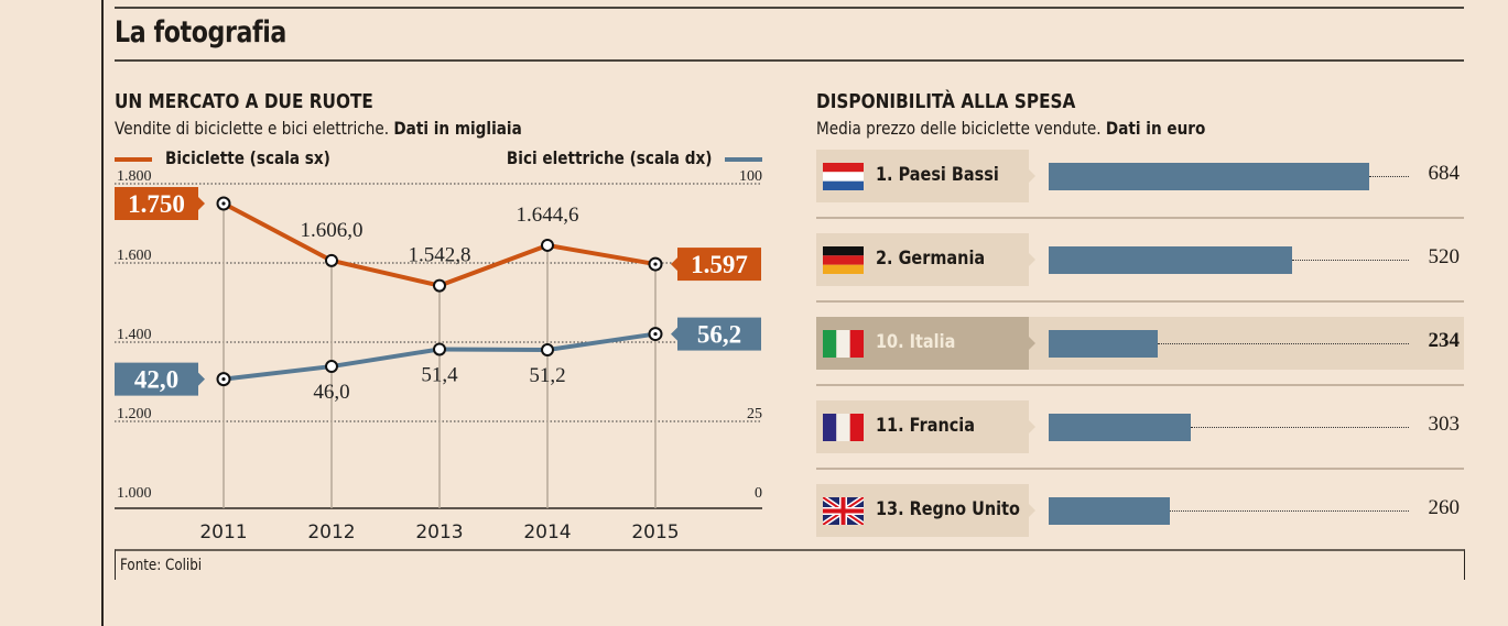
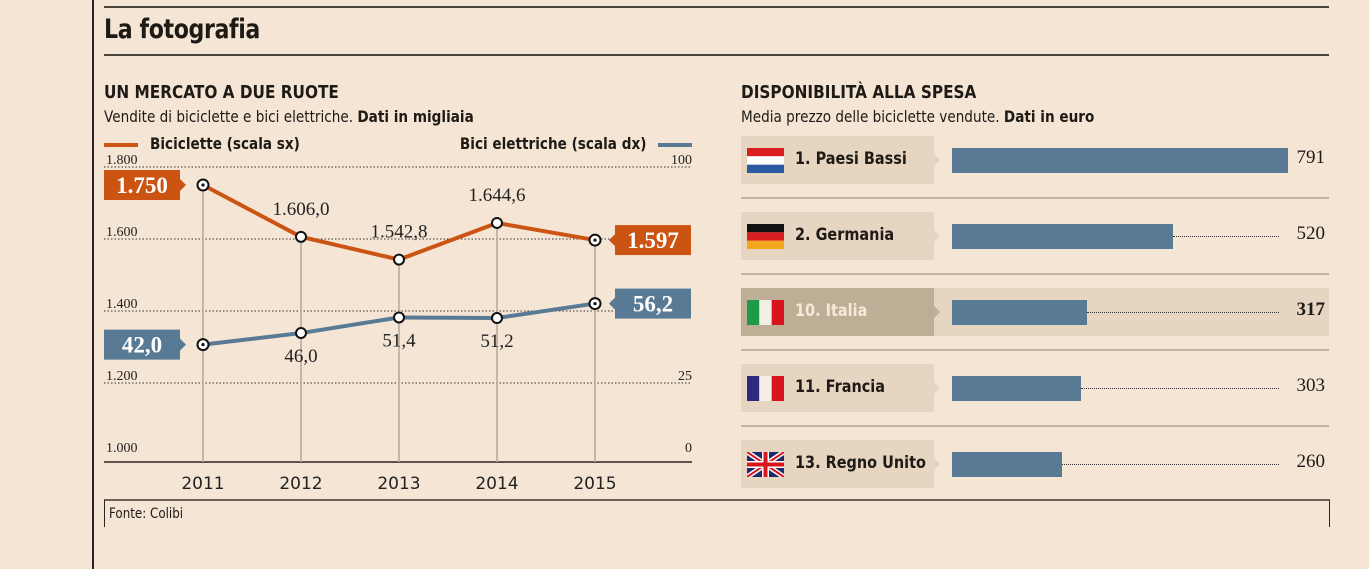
DISPONIBILITÀ ALLA SPESA/1. Paesi Bassi: 684 -> 791
DISPONIBILITÀ ALLA SPESA/10. Italia: 234 -> 317
